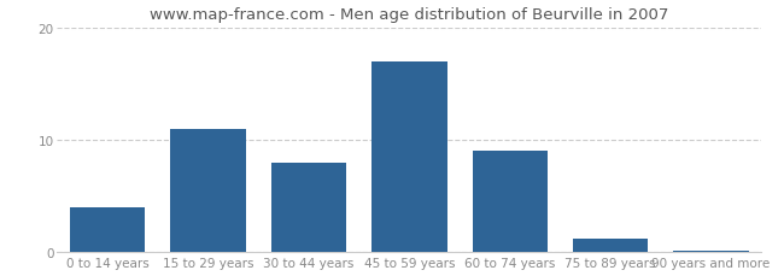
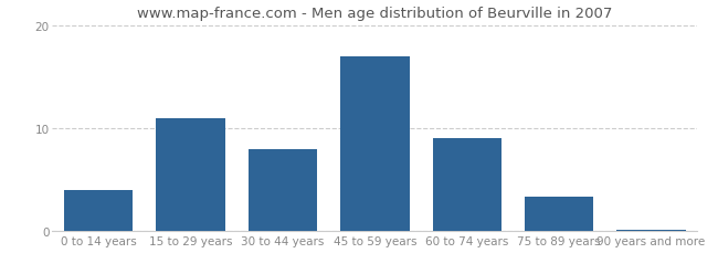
75 to 89 years: 1.2 -> 3.4
